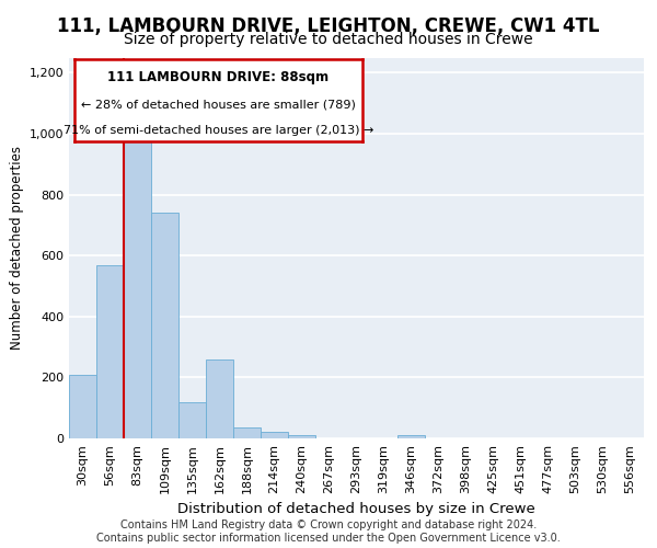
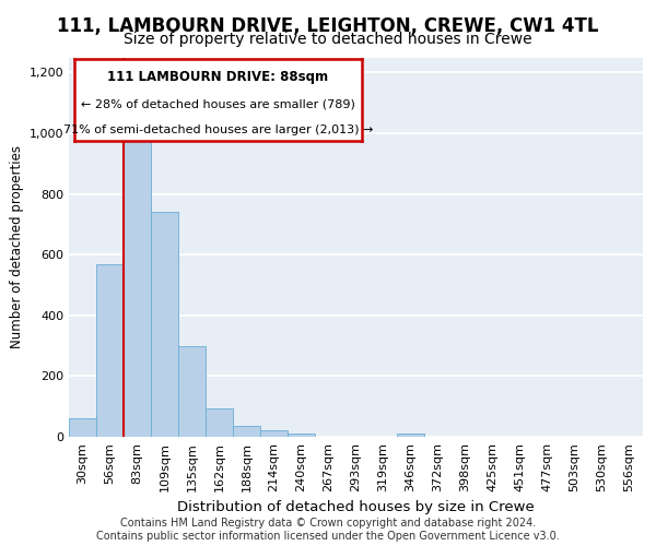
30sqm: 210 -> 60
135sqm: 120 -> 300
162sqm: 260 -> 95
